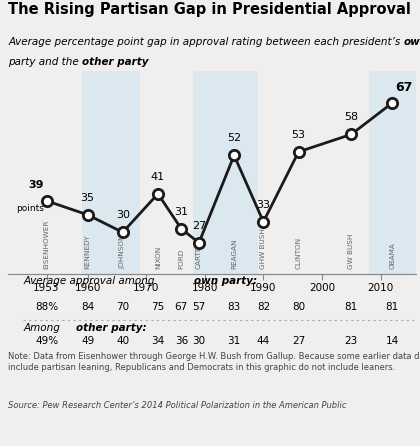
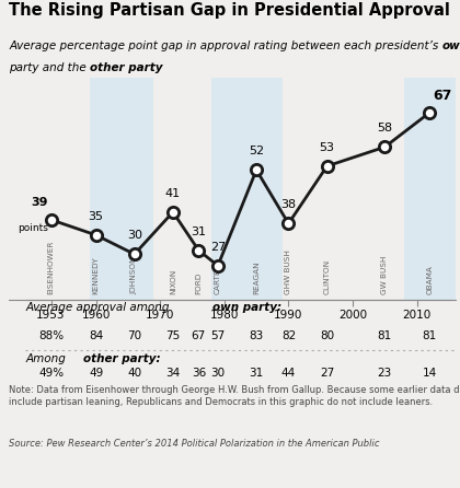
1990: 33 -> 38
